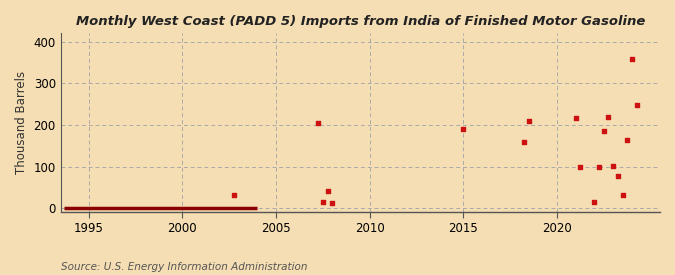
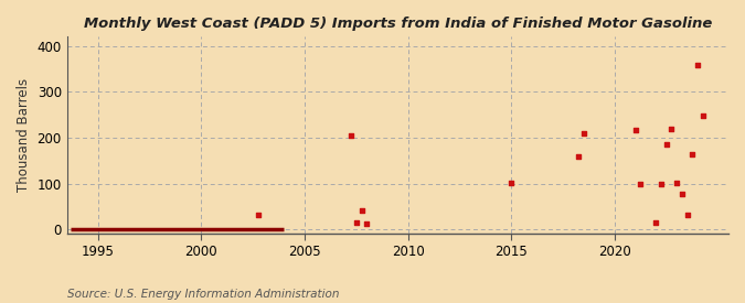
2015: 190 -> 103
